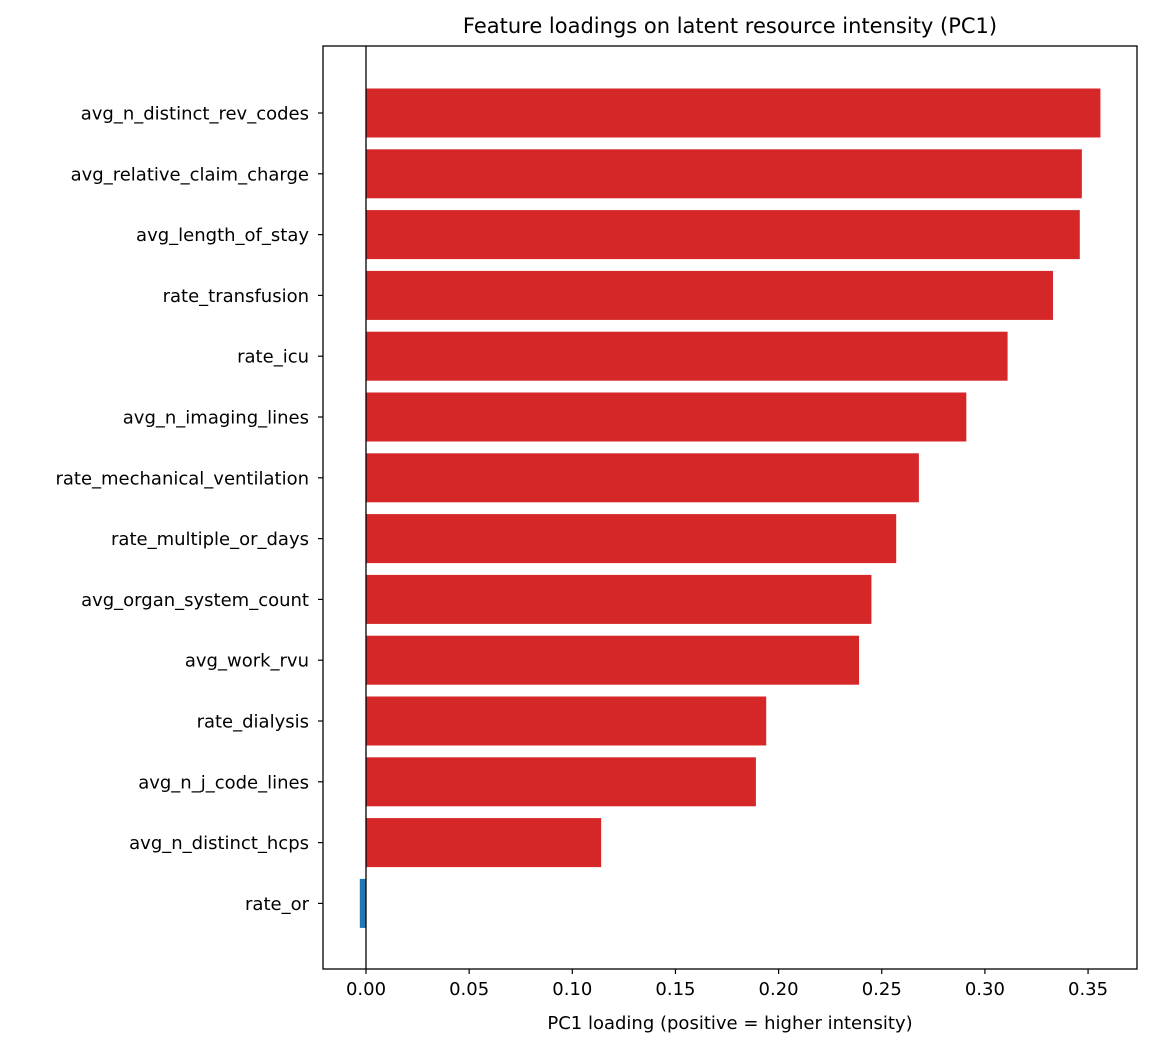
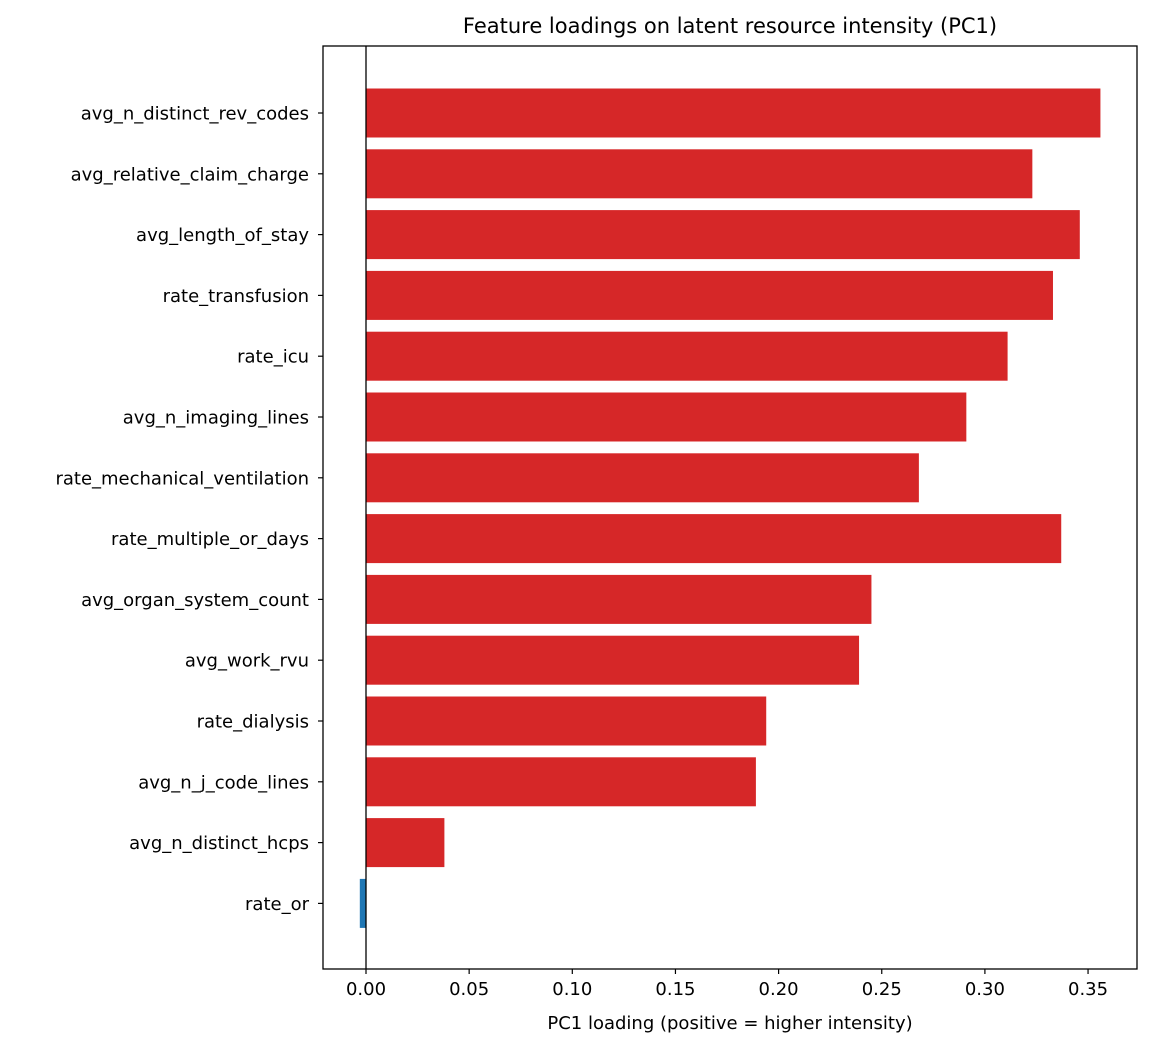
avg_relative_claim_charge: 0.347 -> 0.323
rate_multiple_or_days: 0.257 -> 0.337
avg_n_distinct_hcps: 0.114 -> 0.038
